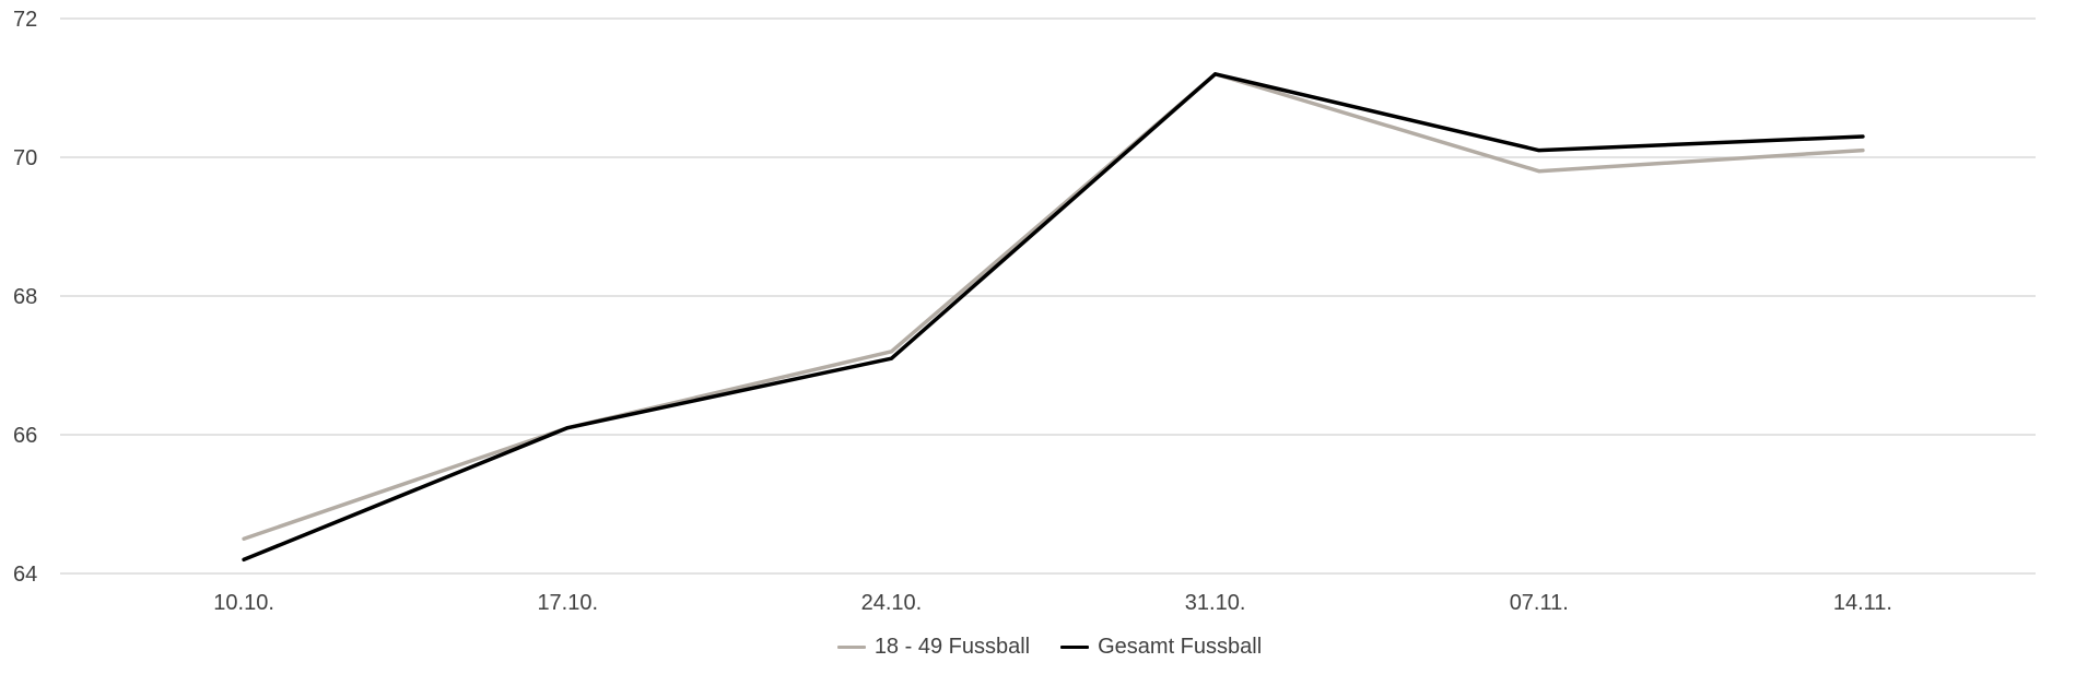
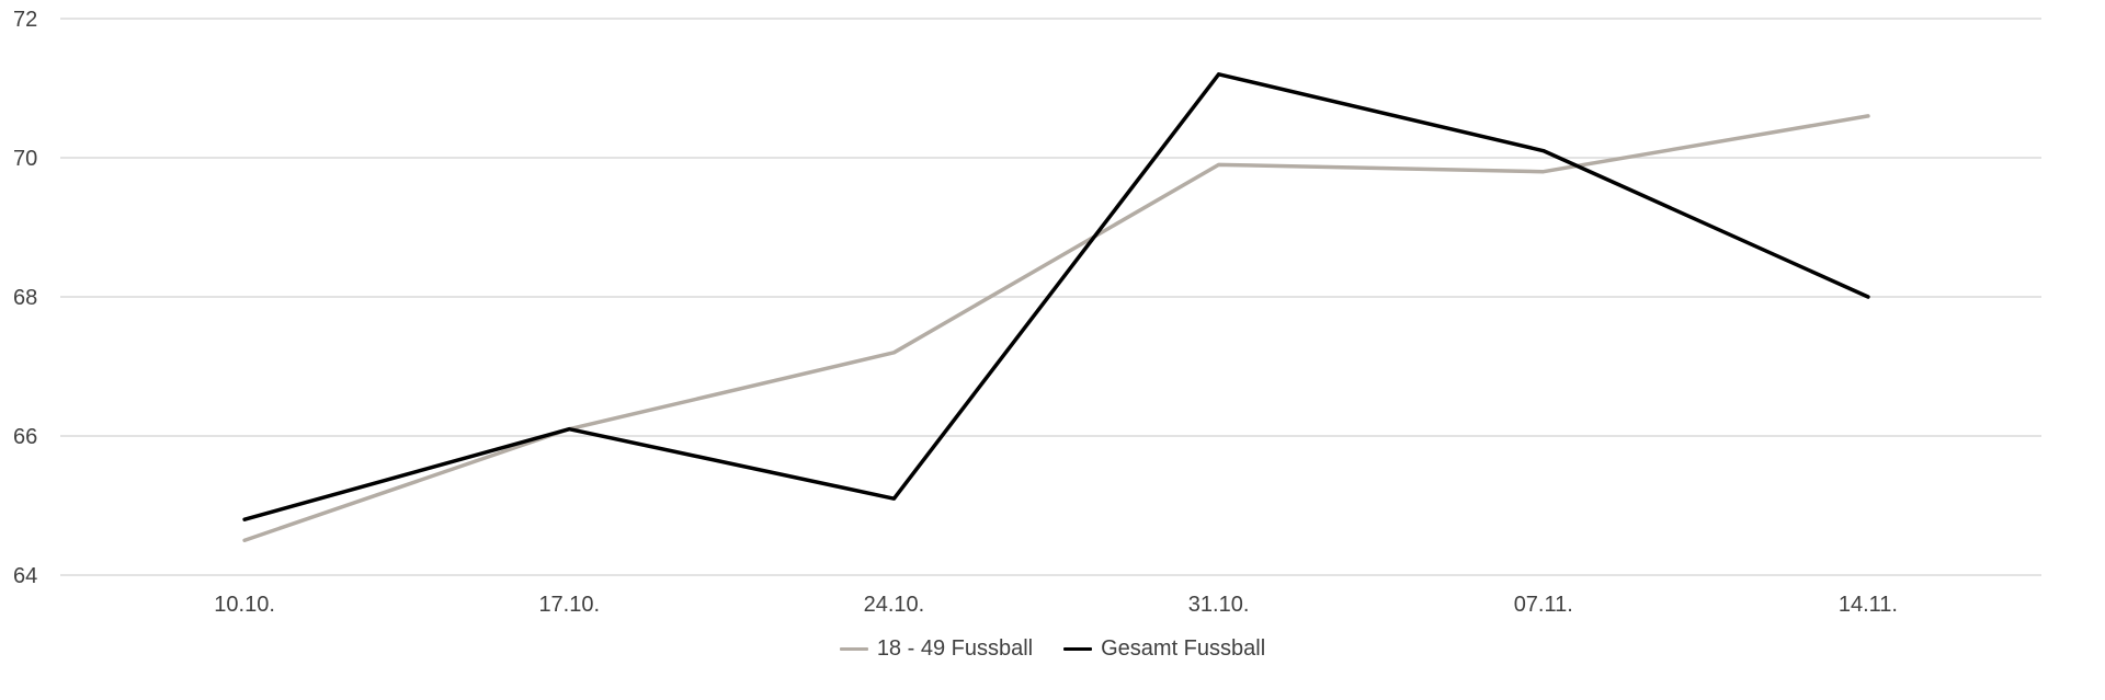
Gesamt Fussball/10.10.: 64.2 -> 64.8
Gesamt Fussball/24.10.: 67.1 -> 65.1
18 - 49 Fussball/31.10.: 71.2 -> 69.9
18 - 49 Fussball/14.11.: 70.1 -> 70.6
Gesamt Fussball/14.11.: 70.3 -> 68.0
